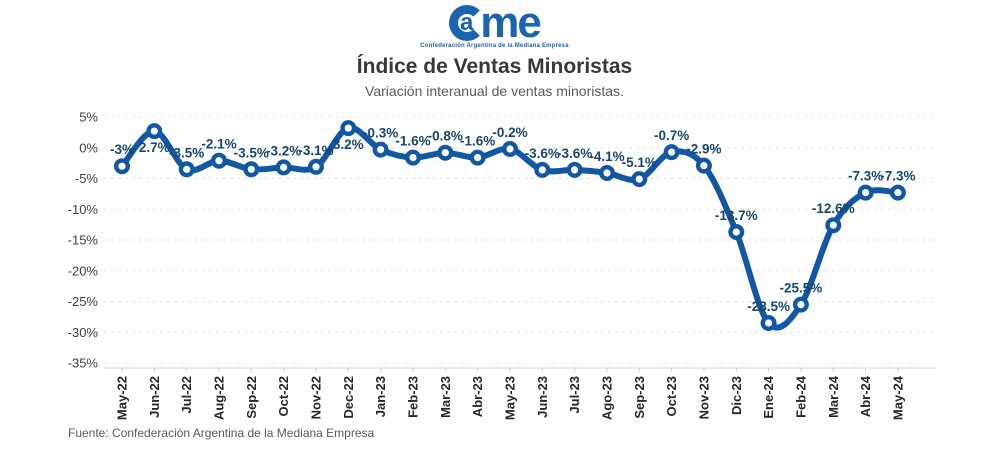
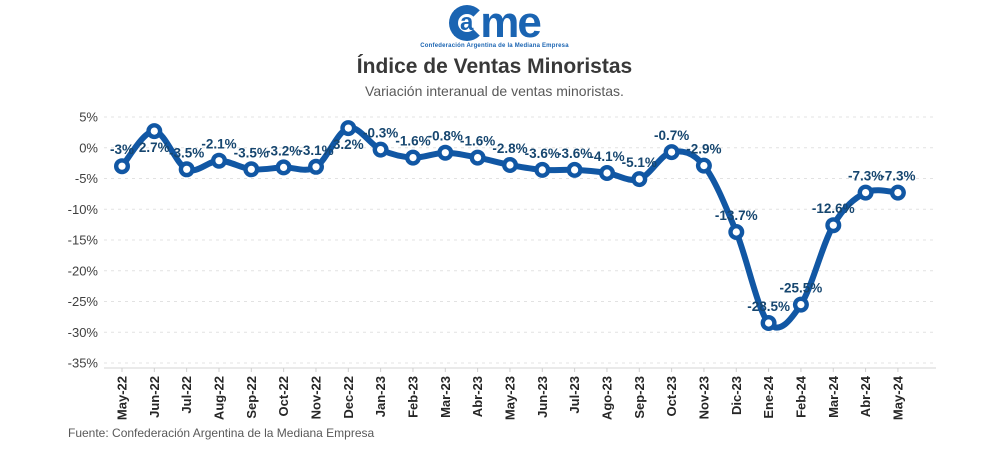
May-23: -0.2% -> -2.8%
